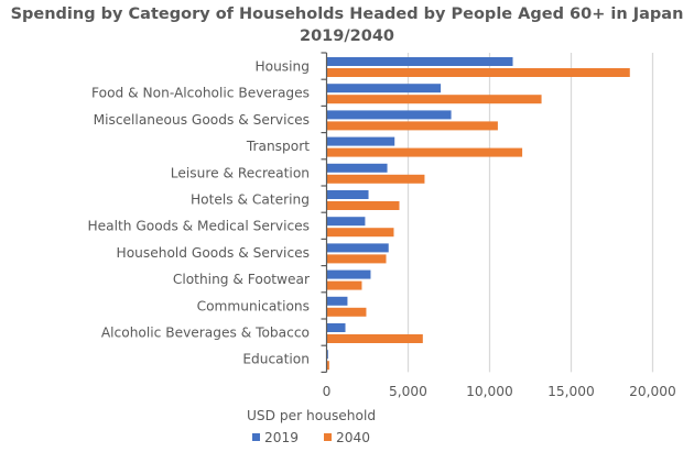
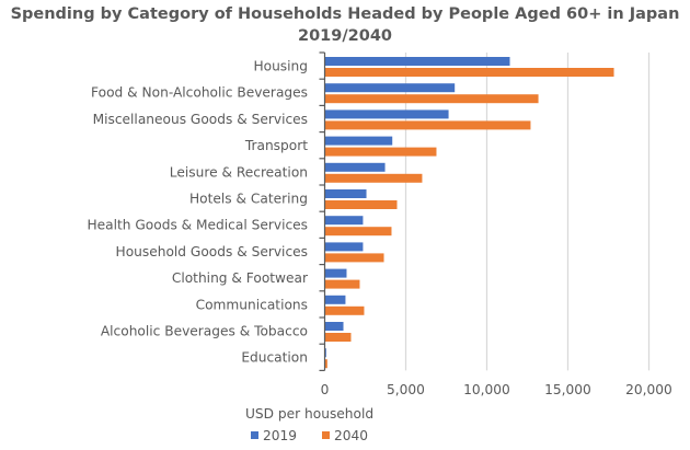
2040/Housing: 18600 -> 17800
2019/Food & Non-Alcoholic Beverages: 7000 -> 8000
2040/Miscellaneous Goods & Services: 10500 -> 12700
2040/Transport: 12000 -> 6900
2019/Household Goods & Services: 3800 -> 2400
2019/Clothing & Footwear: 2700 -> 1400
2040/Alcoholic Beverages & Tobacco: 5900 -> 1600
